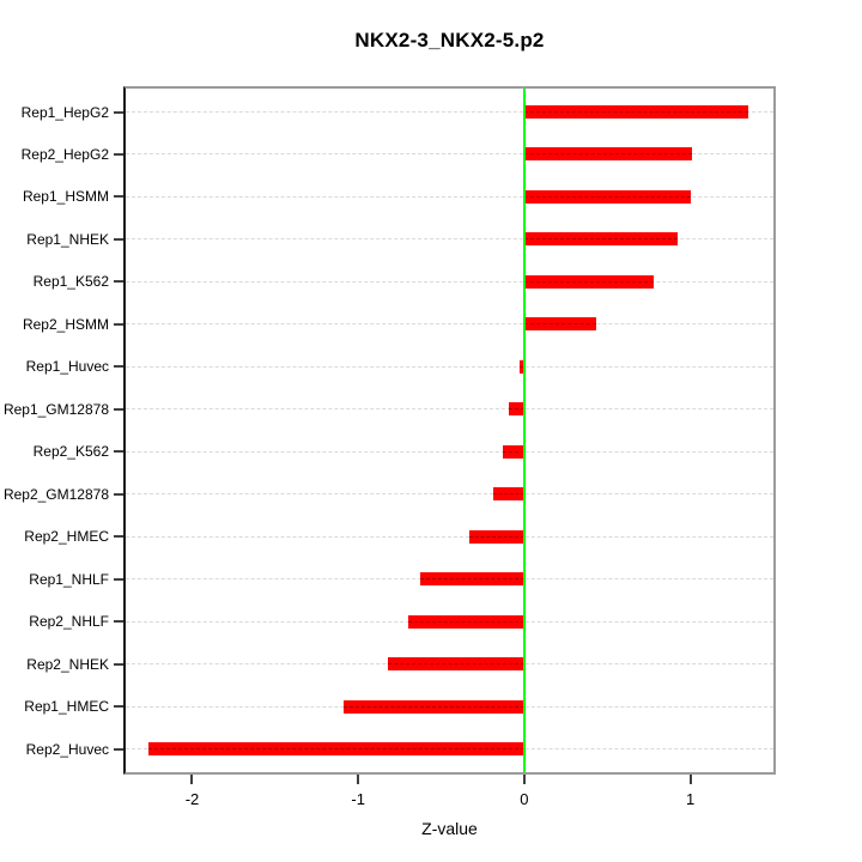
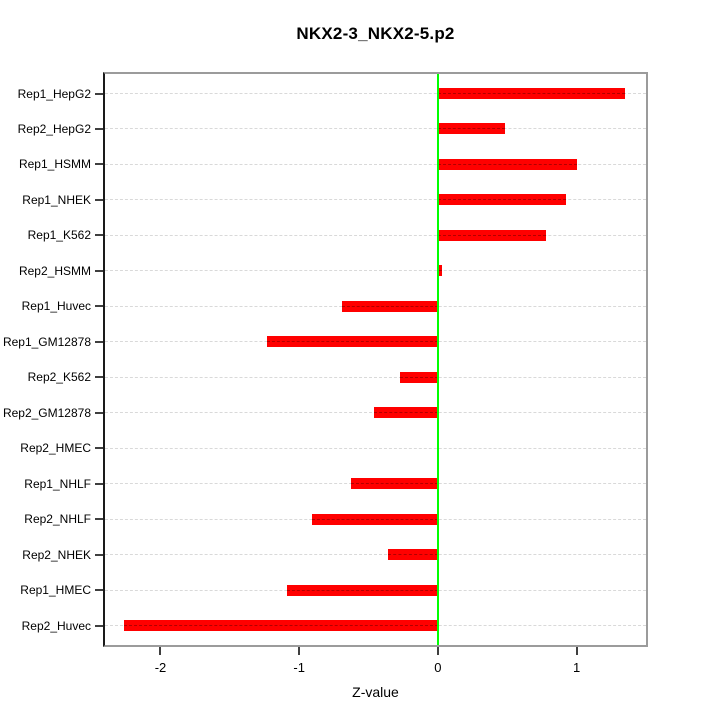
Rep2_HepG2: 1.01 -> 0.48
Rep2_HSMM: 0.43 -> 0.03
Rep1_Huvec: -0.03 -> -0.69
Rep1_GM12878: -0.09 -> -1.23
Rep2_K562: -0.13 -> -0.27
Rep2_GM12878: -0.19 -> -0.46
Rep2_HMEC: -0.33 -> -0.01
Rep2_NHLF: -0.70 -> -0.91
Rep2_NHEK: -0.82 -> -0.36
